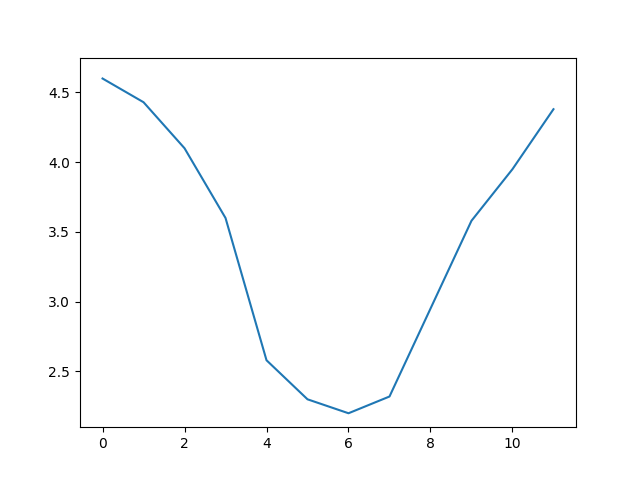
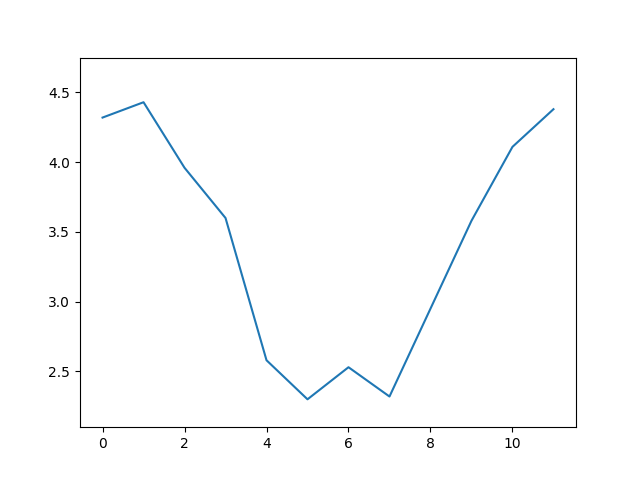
0: 4.60 -> 4.32
2: 4.10 -> 3.96
6: 2.20 -> 2.53
10: 3.95 -> 4.11
